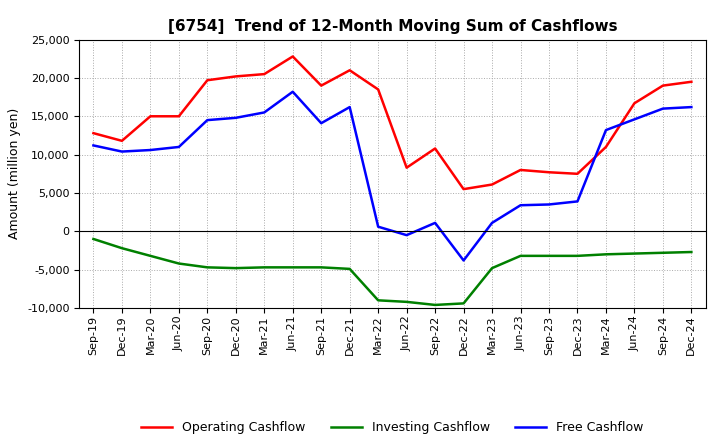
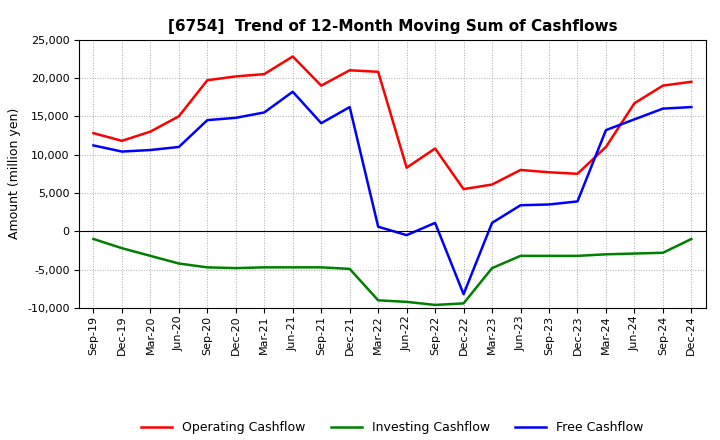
Operating Cashflow/Mar-20: 15,000 -> 13,000
Operating Cashflow/Mar-22: 18,500 -> 20,800
Free Cashflow/Dec-22: -3,800 -> -8,200
Investing Cashflow/Dec-24: -2,700 -> -1,000
